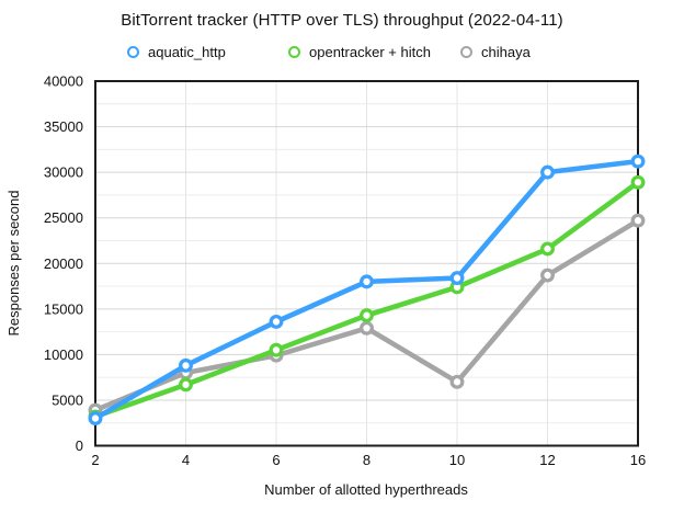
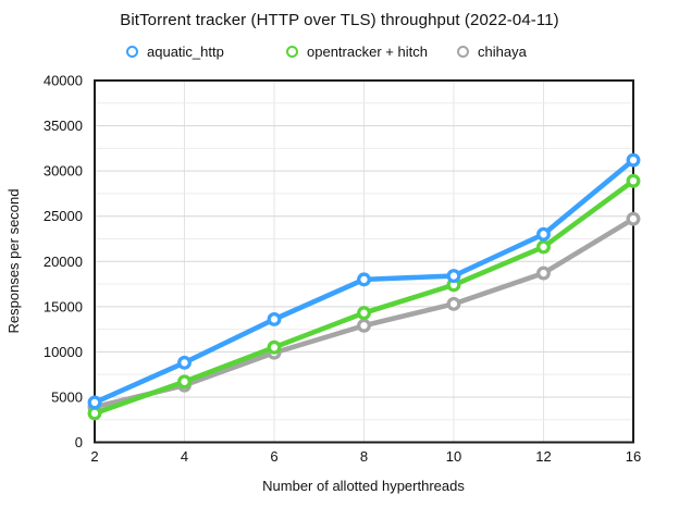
aquatic_http/2: 3000 -> 4000
chihaya/4: 8000 -> 6000
chihaya/10: 7000 -> 15000
aquatic_http/12: 30000 -> 23000
